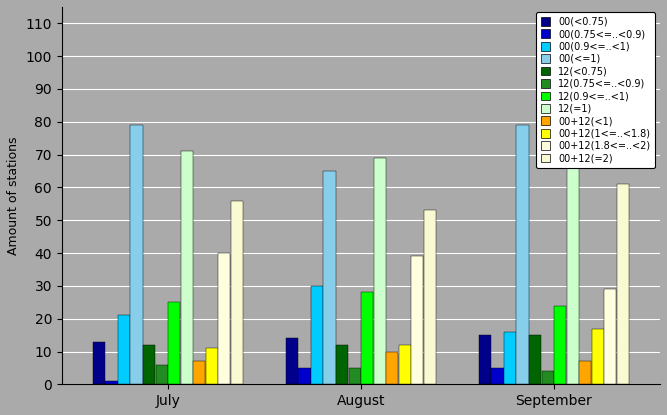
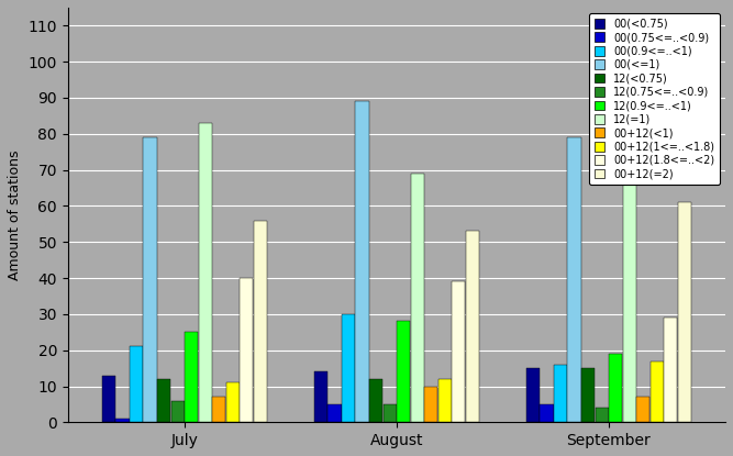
12(=1)/July: 71 -> 83
00(<=1)/August: 65 -> 89
12(0.9<=..<1)/September: 24 -> 19
